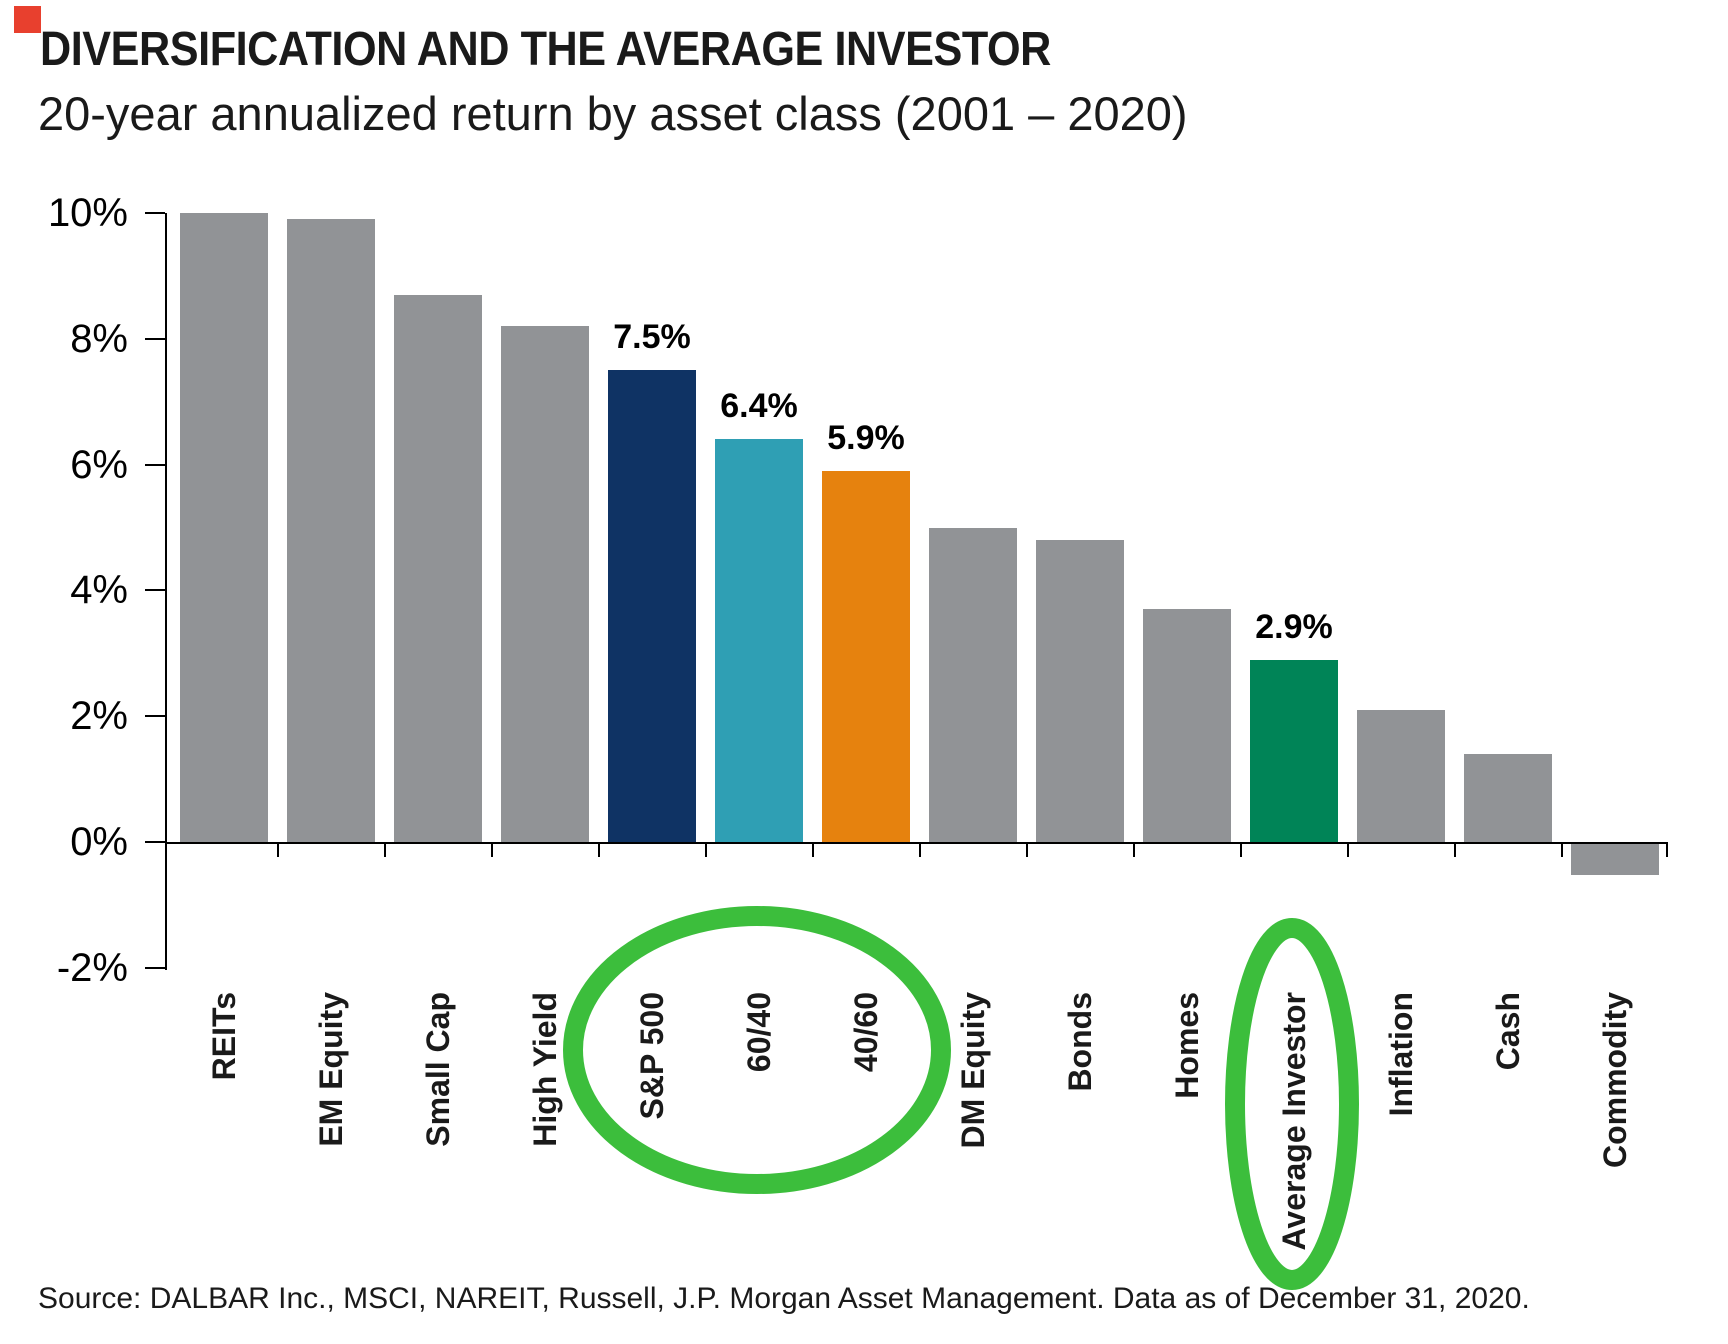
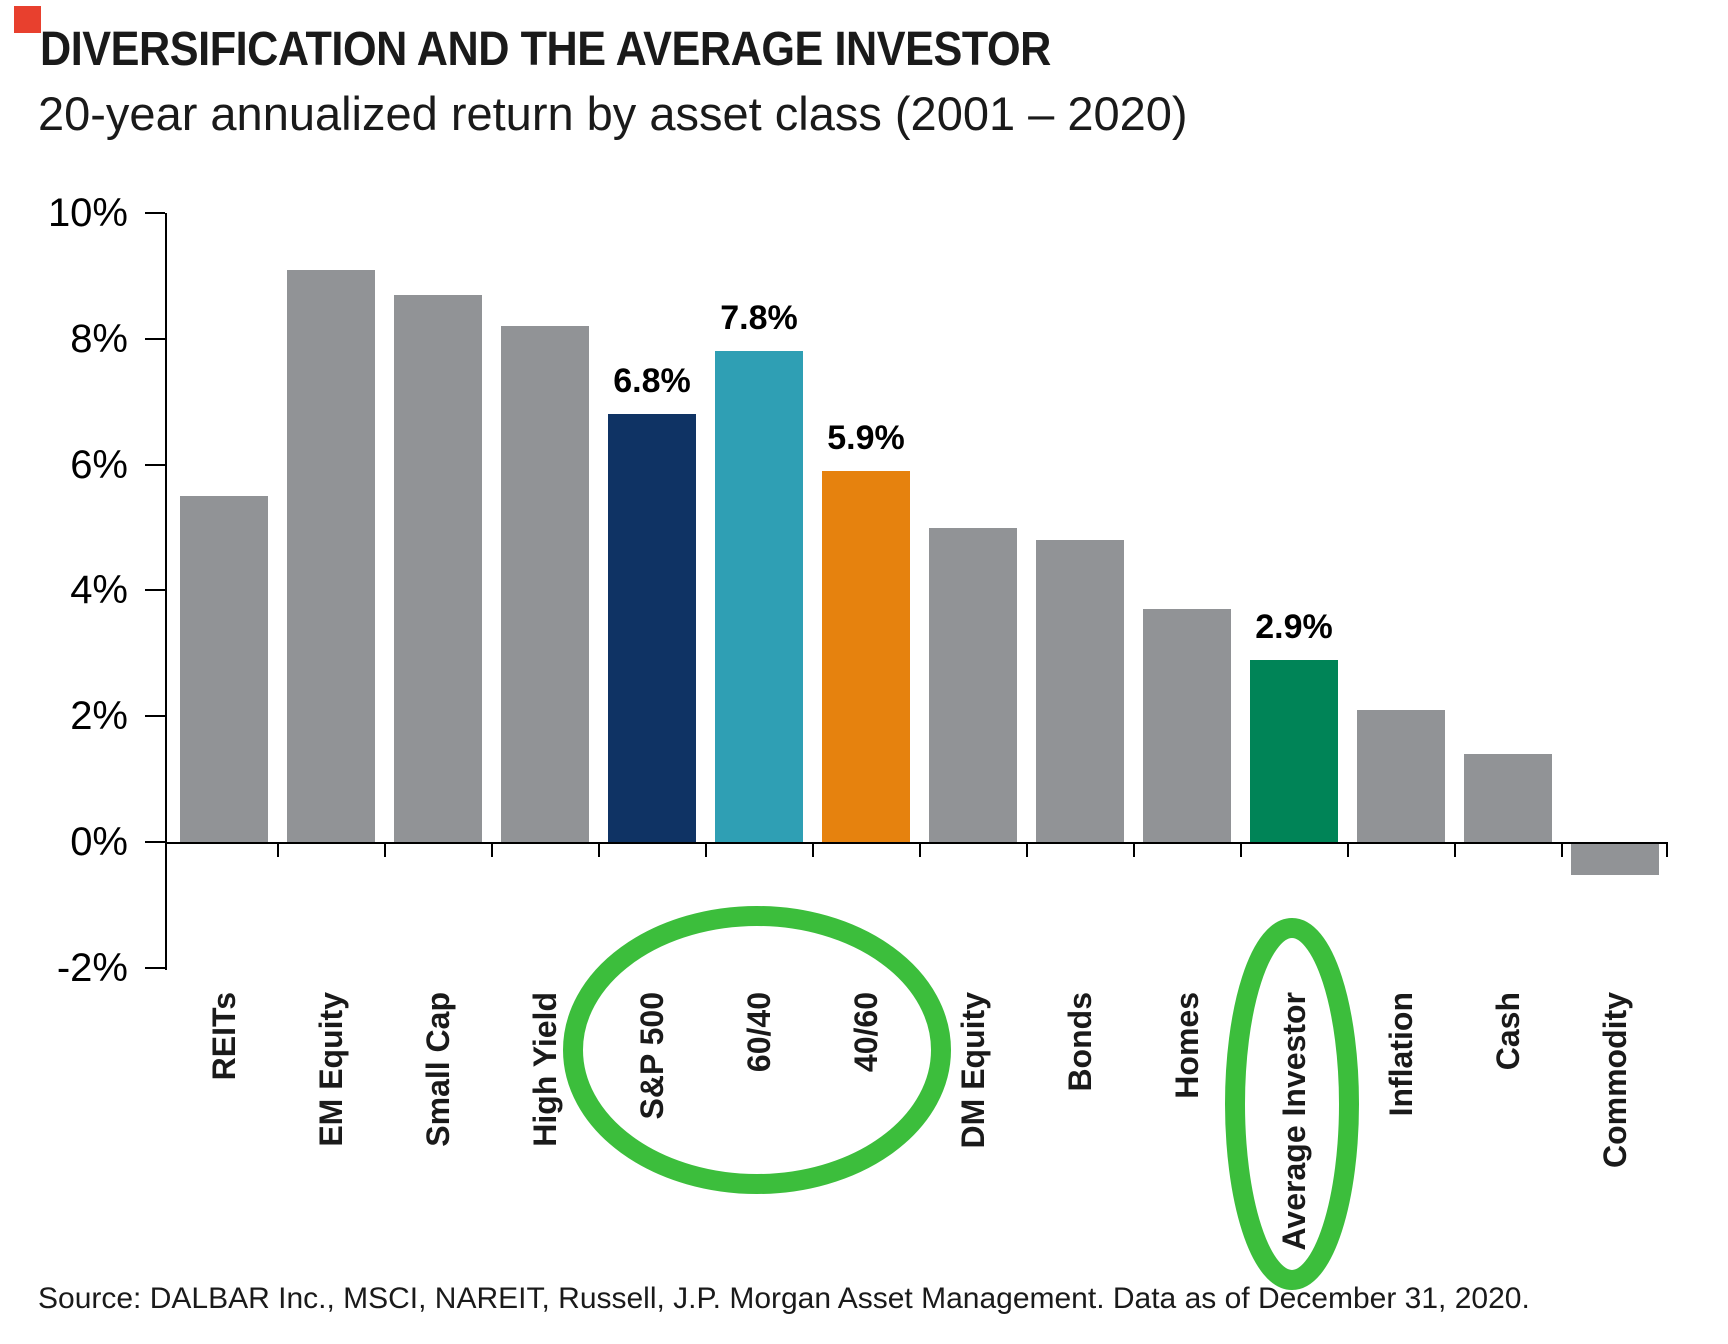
REITs: 10.0% -> 5.5%
EM Equity: 9.9% -> 9.1%
S&P 500: 7.5% -> 6.8%
60/40: 6.4% -> 7.8%
